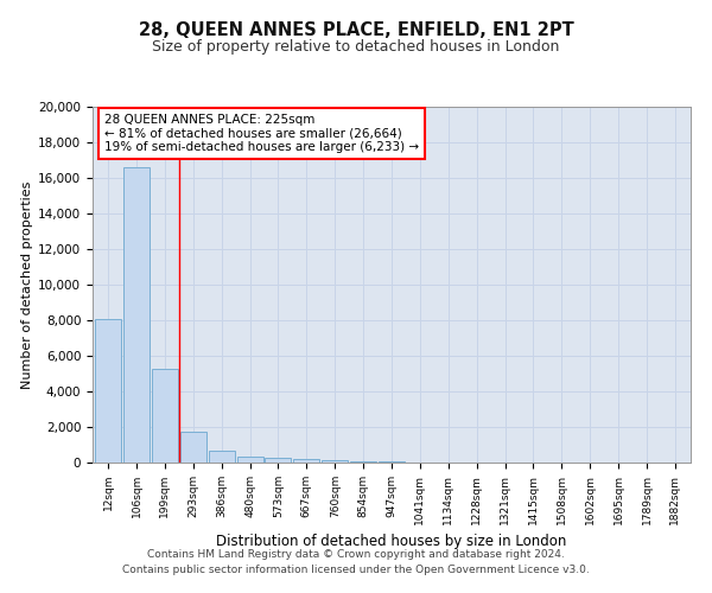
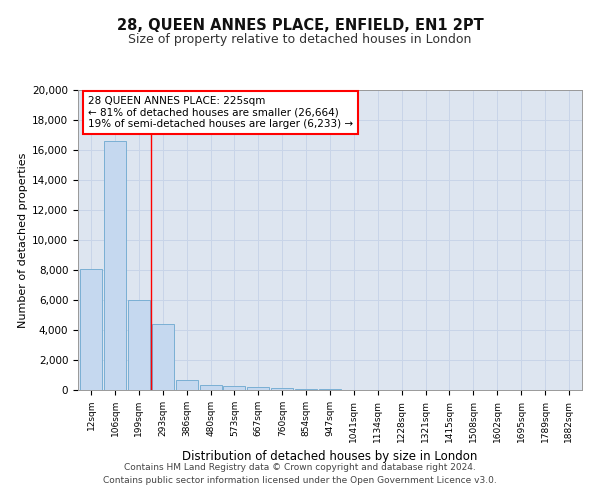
199sqm: 5,300 -> 6,000
293sqm: 1,800 -> 4,400
